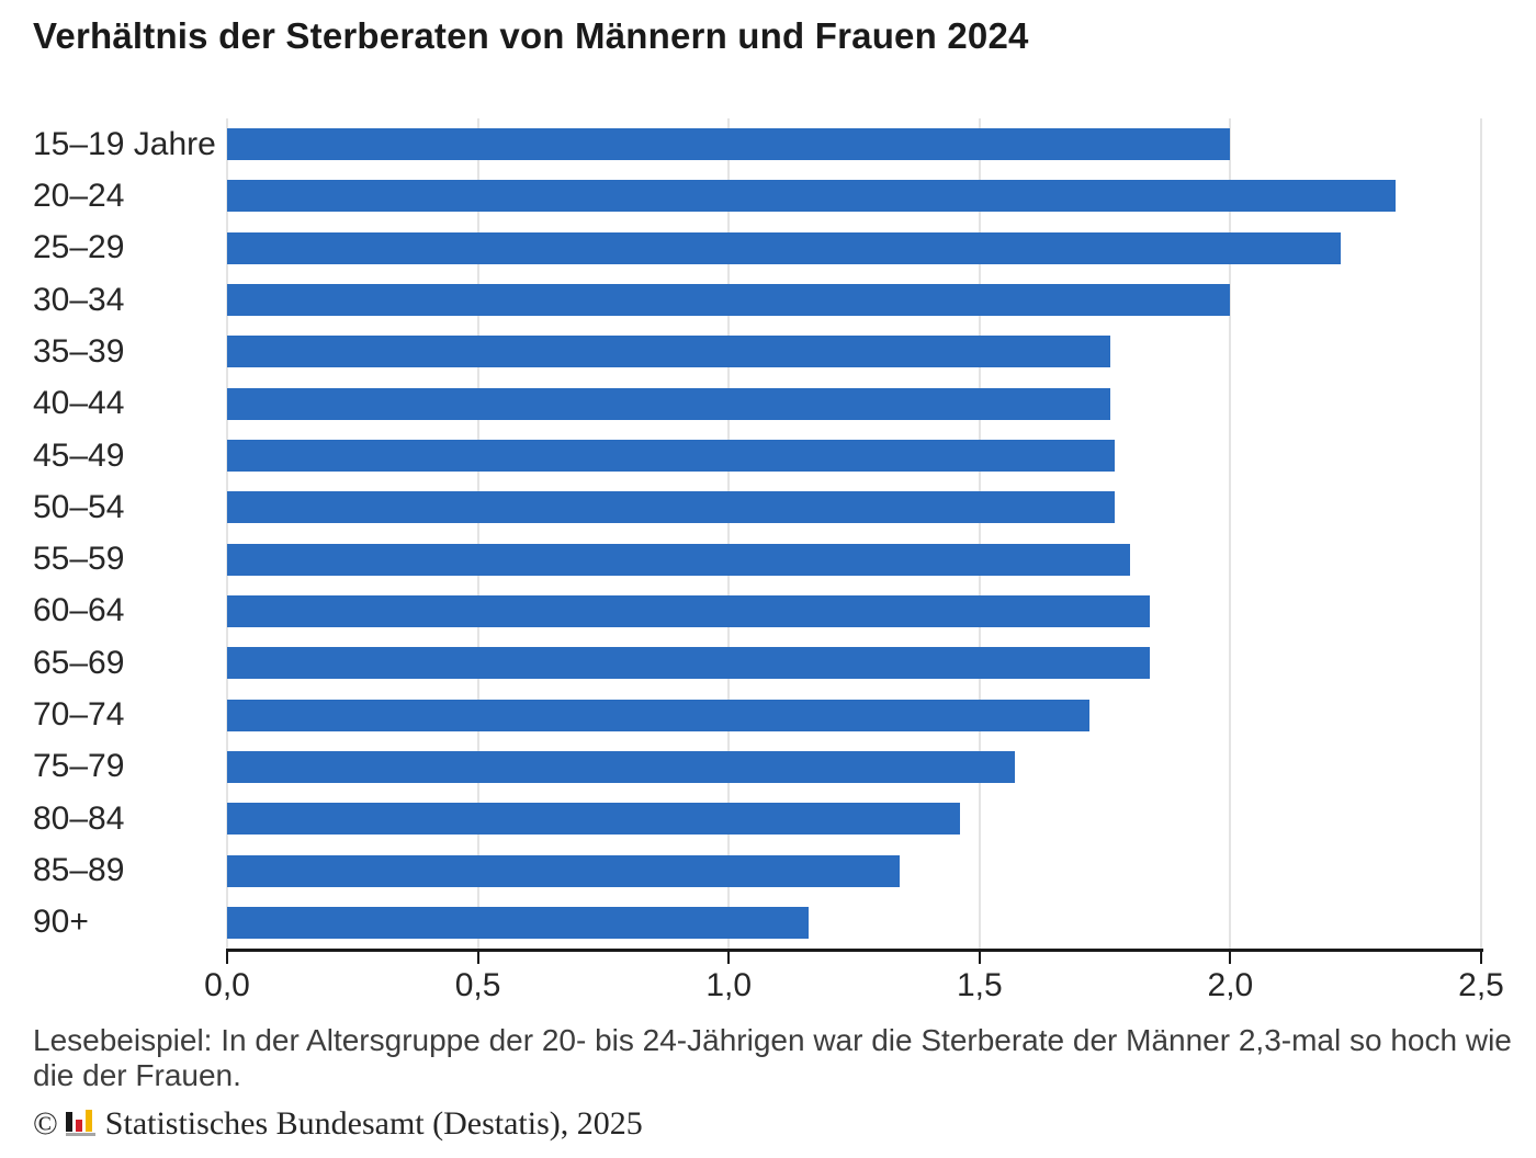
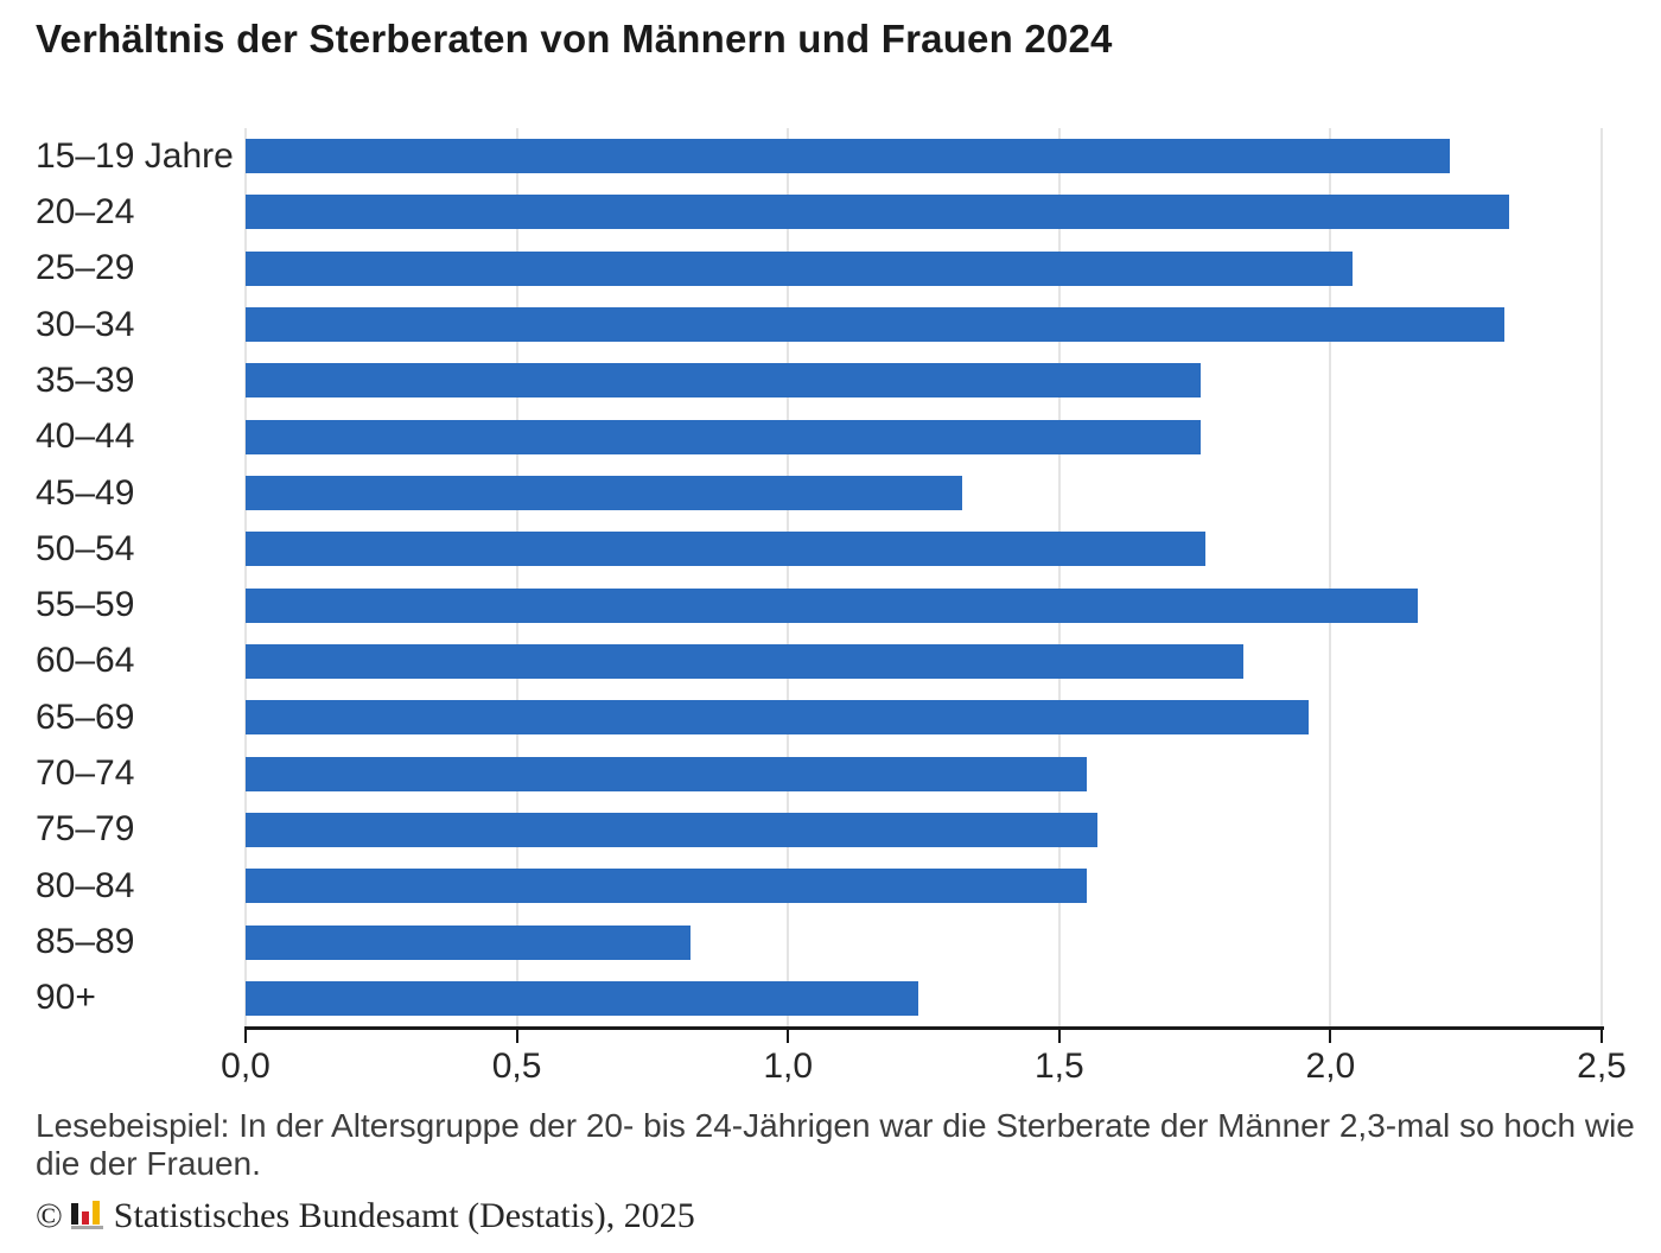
15–19 Jahre: 2,00 -> 2,22
25–29: 2,22 -> 2,04
30–34: 2,00 -> 2,32
45–49: 1,77 -> 1,32
55–59: 1,80 -> 2,16
65–69: 1,84 -> 1,96
70–74: 1,72 -> 1,55
80–84: 1,46 -> 1,55
85–89: 1,34 -> 0,82
90+: 1,16 -> 1,24
